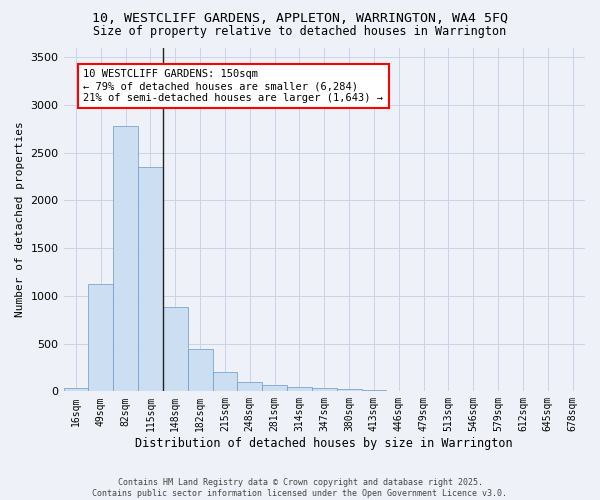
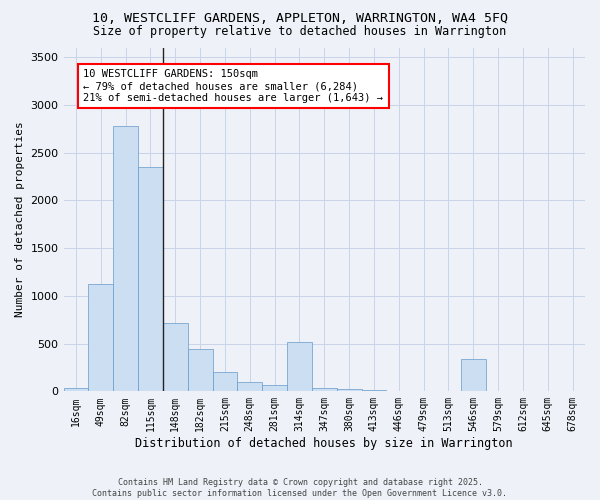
148sqm: 880 -> 720
314sqm: 50 -> 520
546sqm: 0 -> 340
